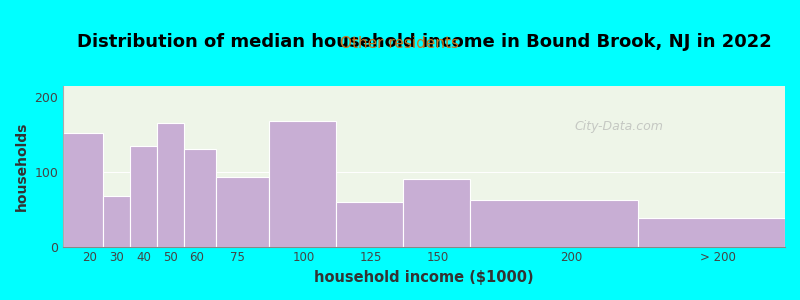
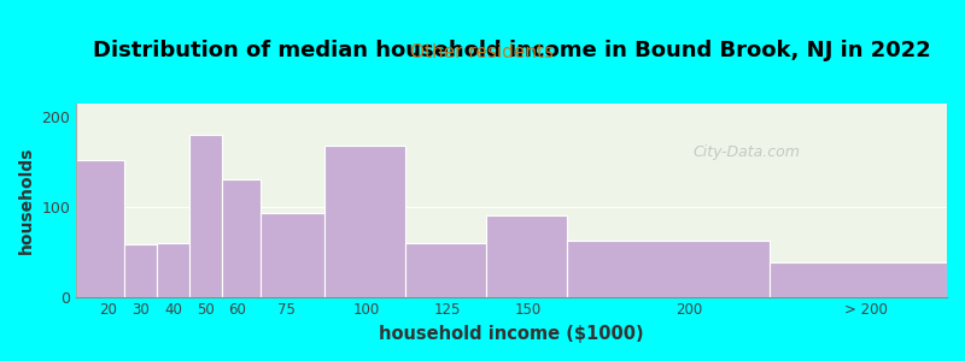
30: 68 -> 58
40: 135 -> 60
50: 165 -> 180
